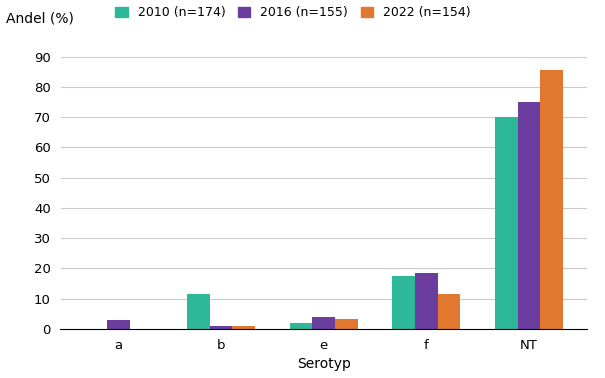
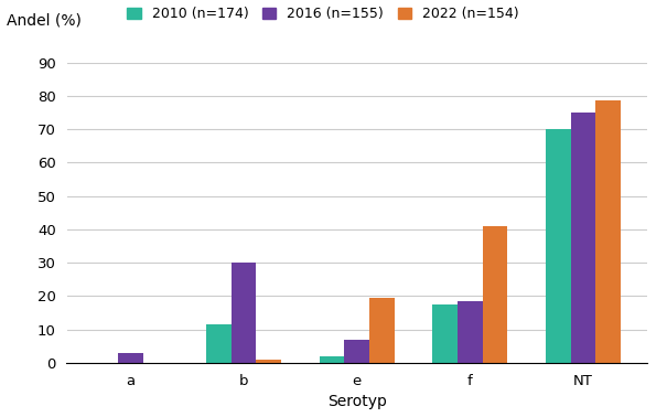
2016 (n=155)/b: 1.0 -> 30.0
2016 (n=155)/e: 4.0 -> 7.0
2022 (n=154)/e: 3.2 -> 19.5
2022 (n=154)/f: 11.5 -> 41.0
2022 (n=154)/NT: 85.5 -> 78.5
